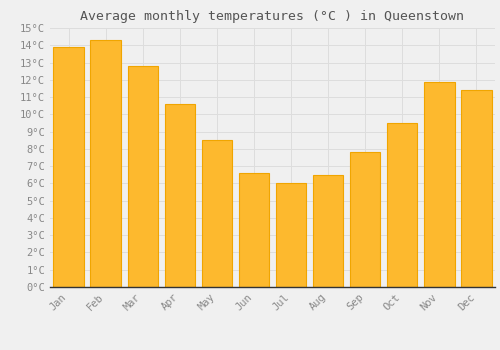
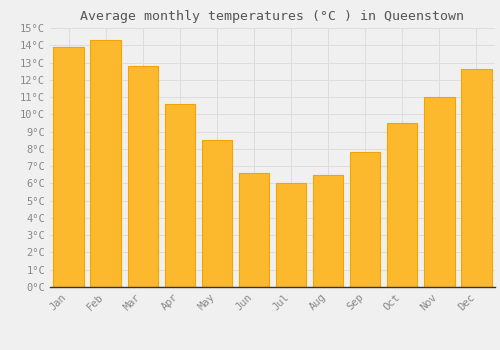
Nov: 11.9°C -> 11.0°C
Dec: 11.4°C -> 12.6°C
